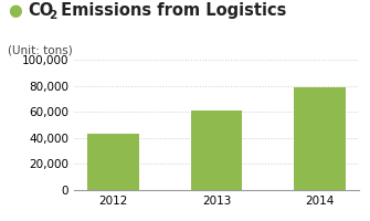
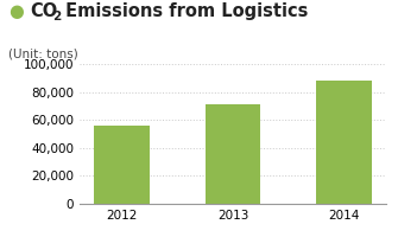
2012: 43,000 -> 56,000
2013: 61,000 -> 71,000
2014: 79,000 -> 88,000
